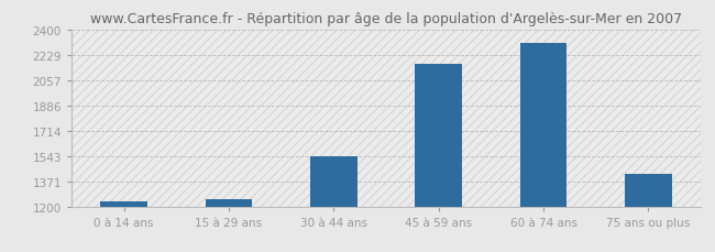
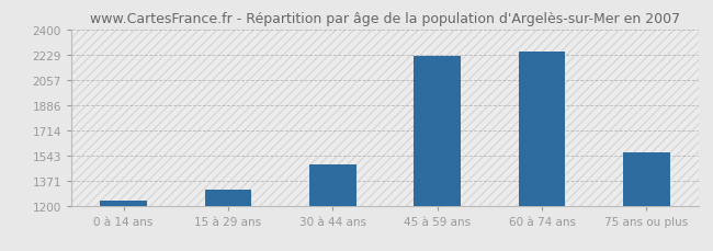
15 à 29 ans: 1250 -> 1310
30 à 44 ans: 1540 -> 1480
45 à 59 ans: 2160 -> 2220
60 à 74 ans: 2300 -> 2250
75 ans ou plus: 1420 -> 1560
